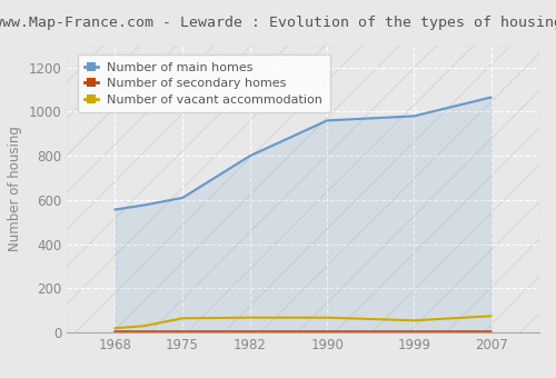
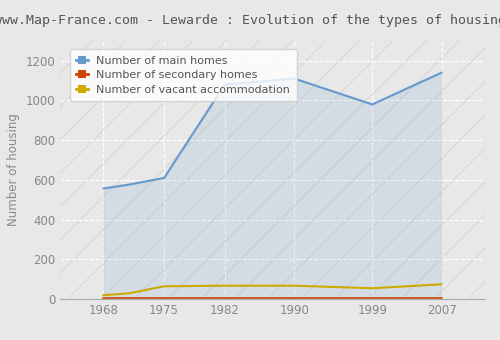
Number of main homes/1982: 800 -> 1080
Number of main homes/1990: 960 -> 1110
Number of main homes/2007: 1060 -> 1140
